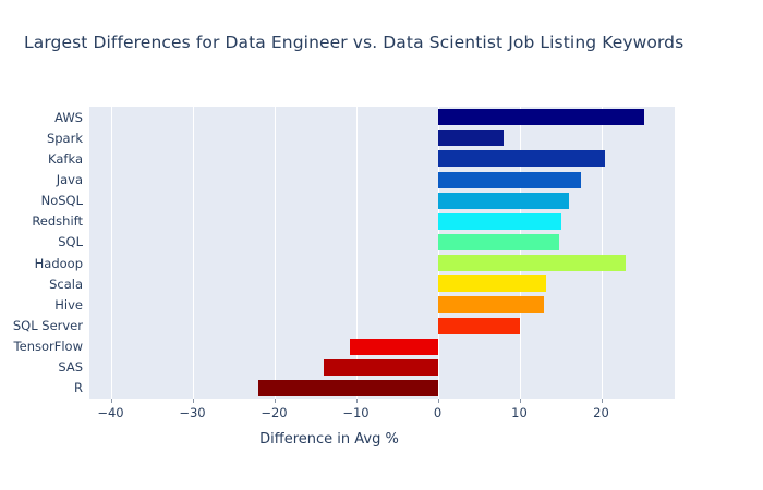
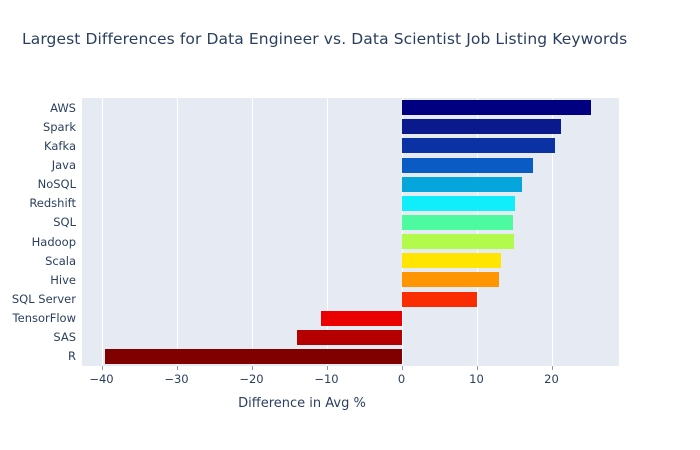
Spark: 8 -> 21
Hadoop: 23 -> 15
R: -22 -> -40
